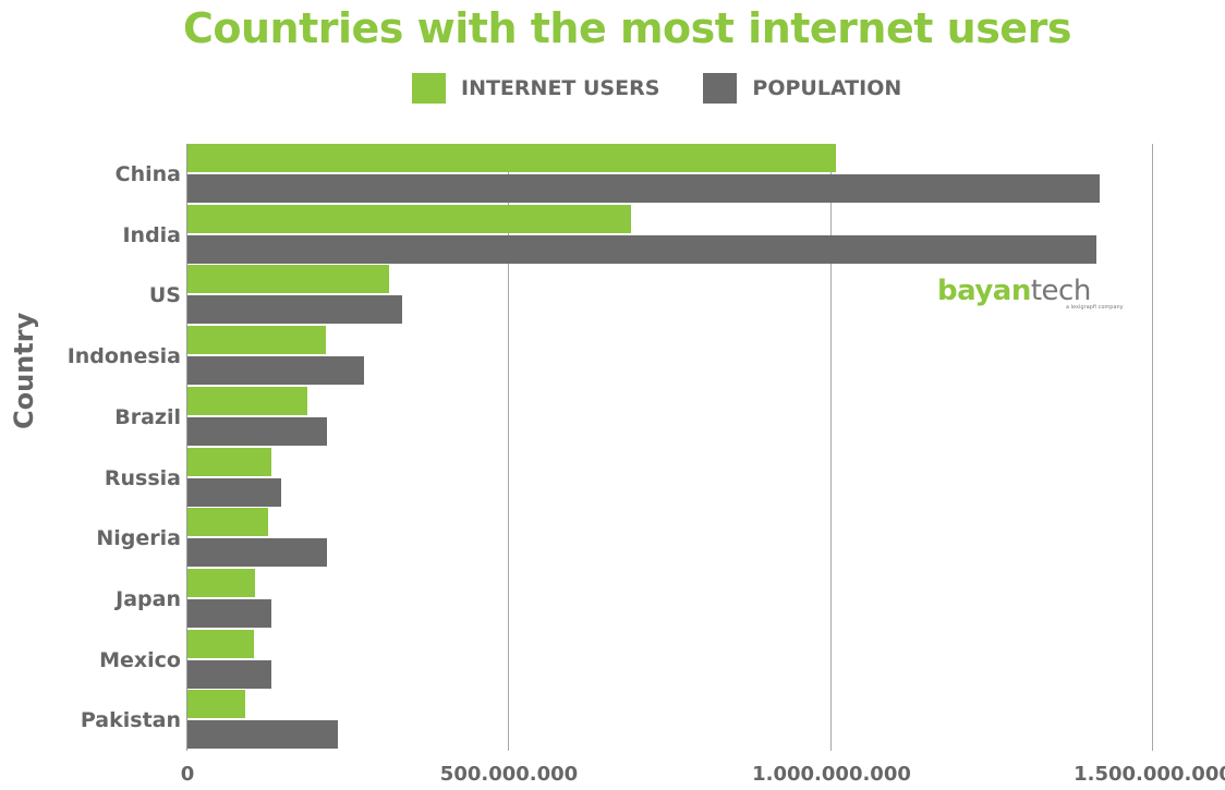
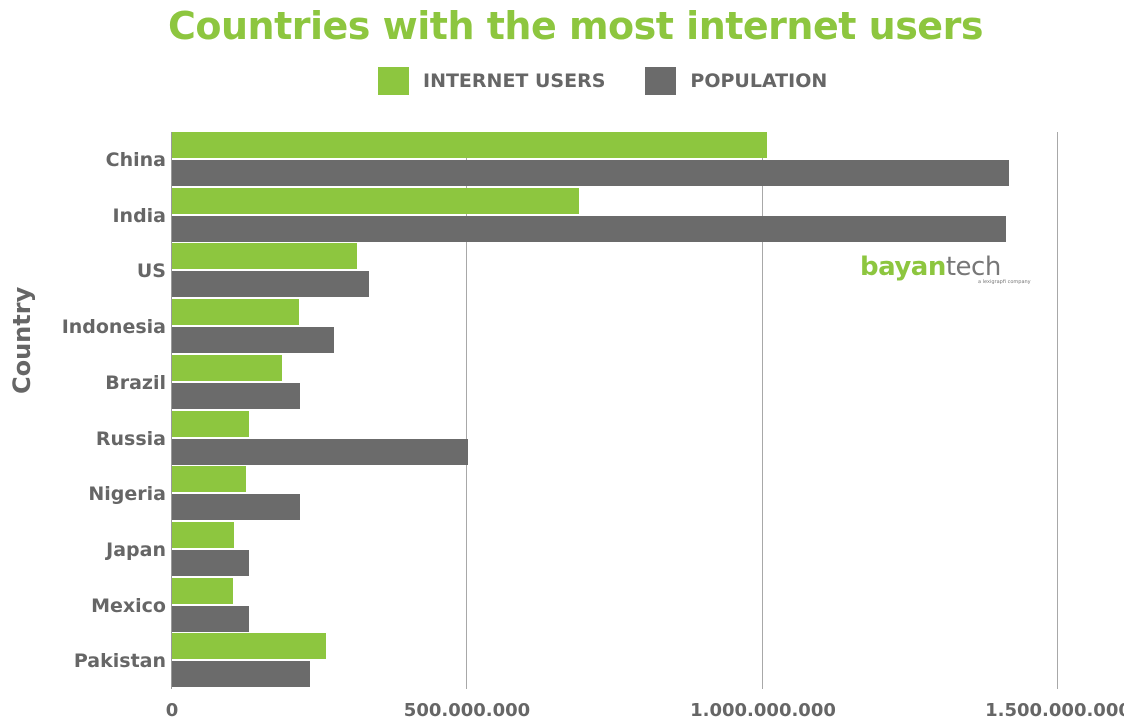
POPULATION/Russia: 150000000 -> 500000000
INTERNET USERS/Pakistan: 90000000 -> 260000000
